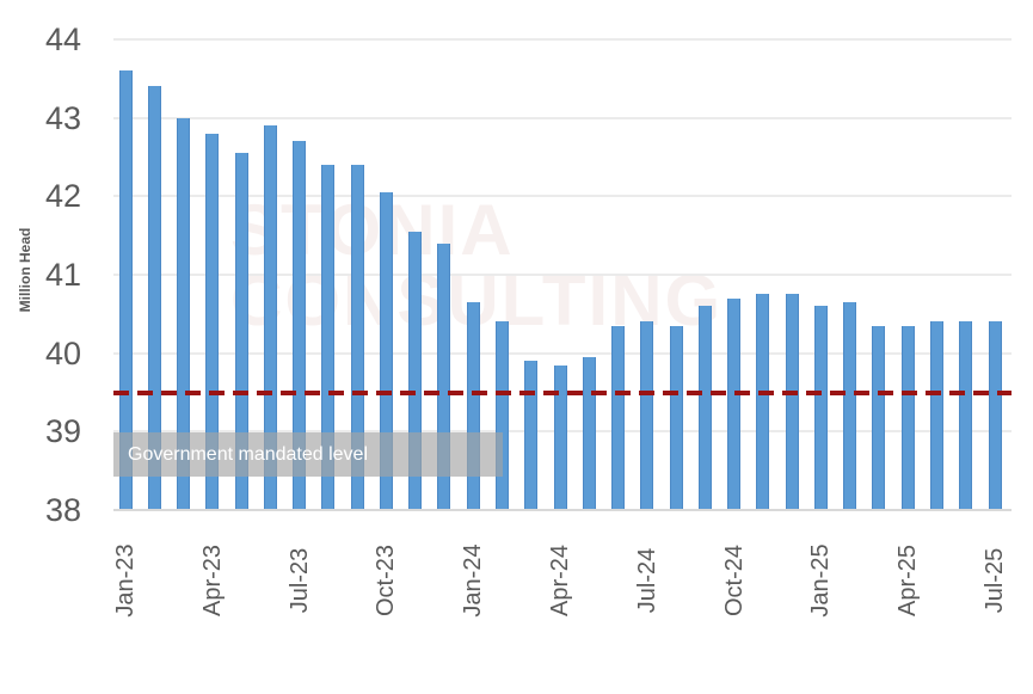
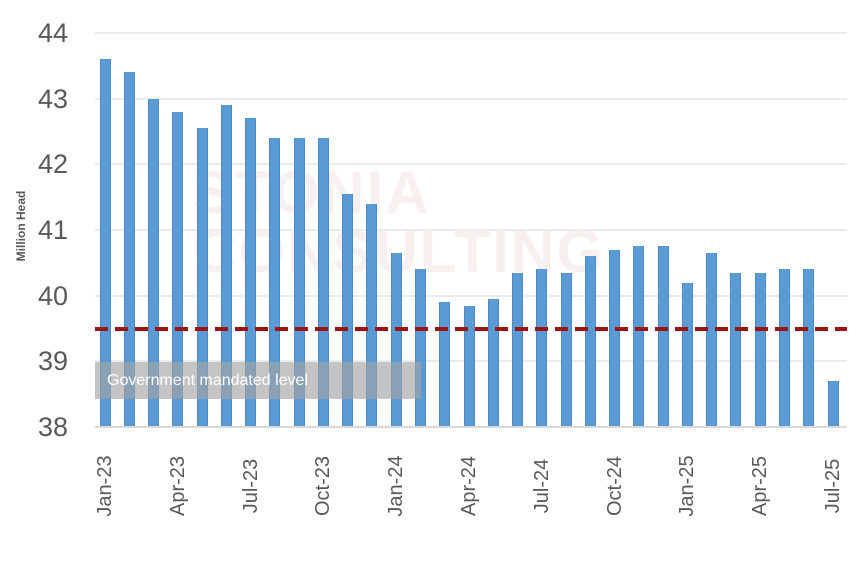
Oct-23: 42.0 -> 42.4
Jan-25: 40.6 -> 40.2
Jul-25: 40.4 -> 38.7
